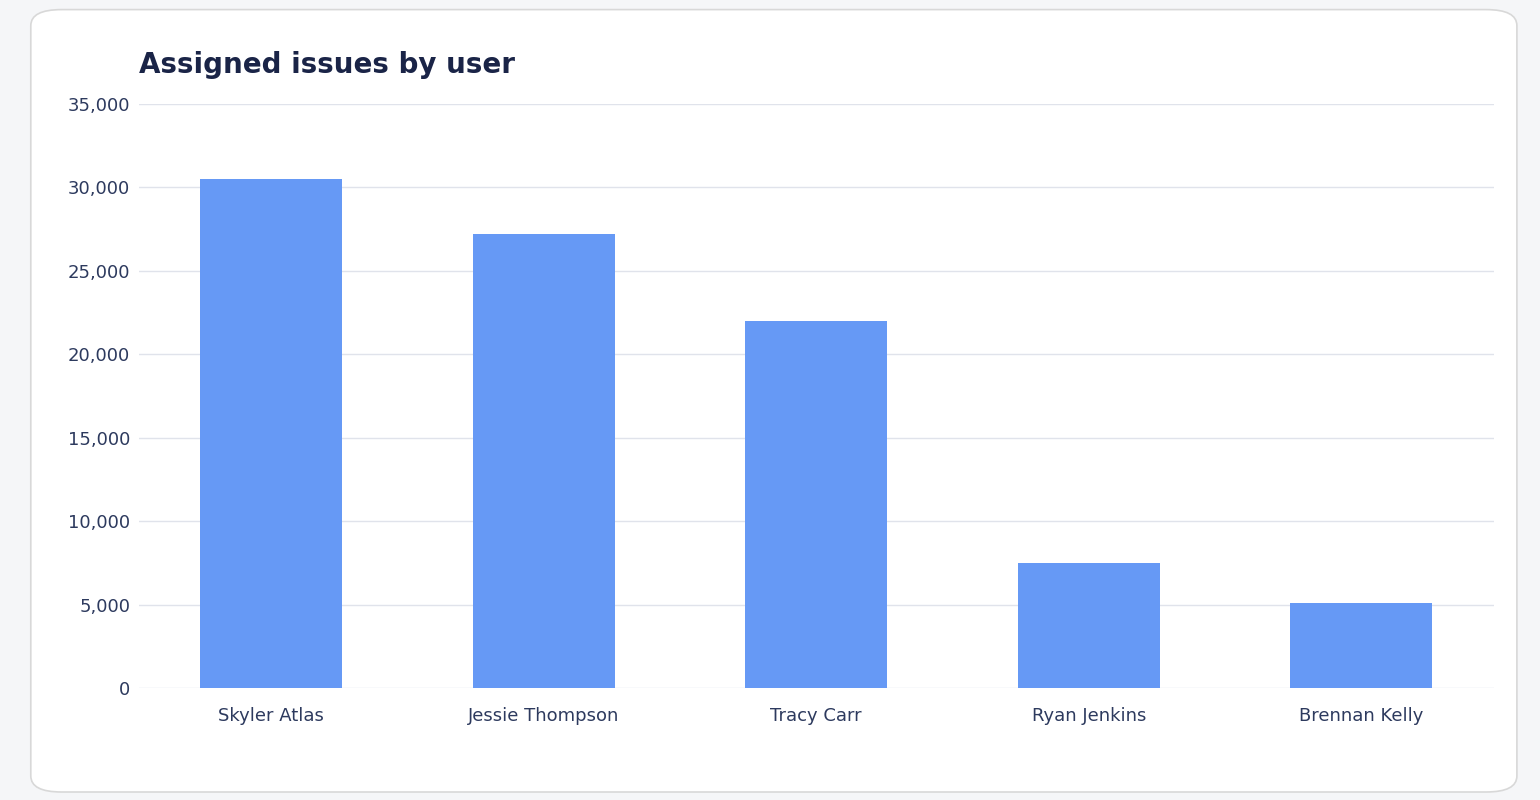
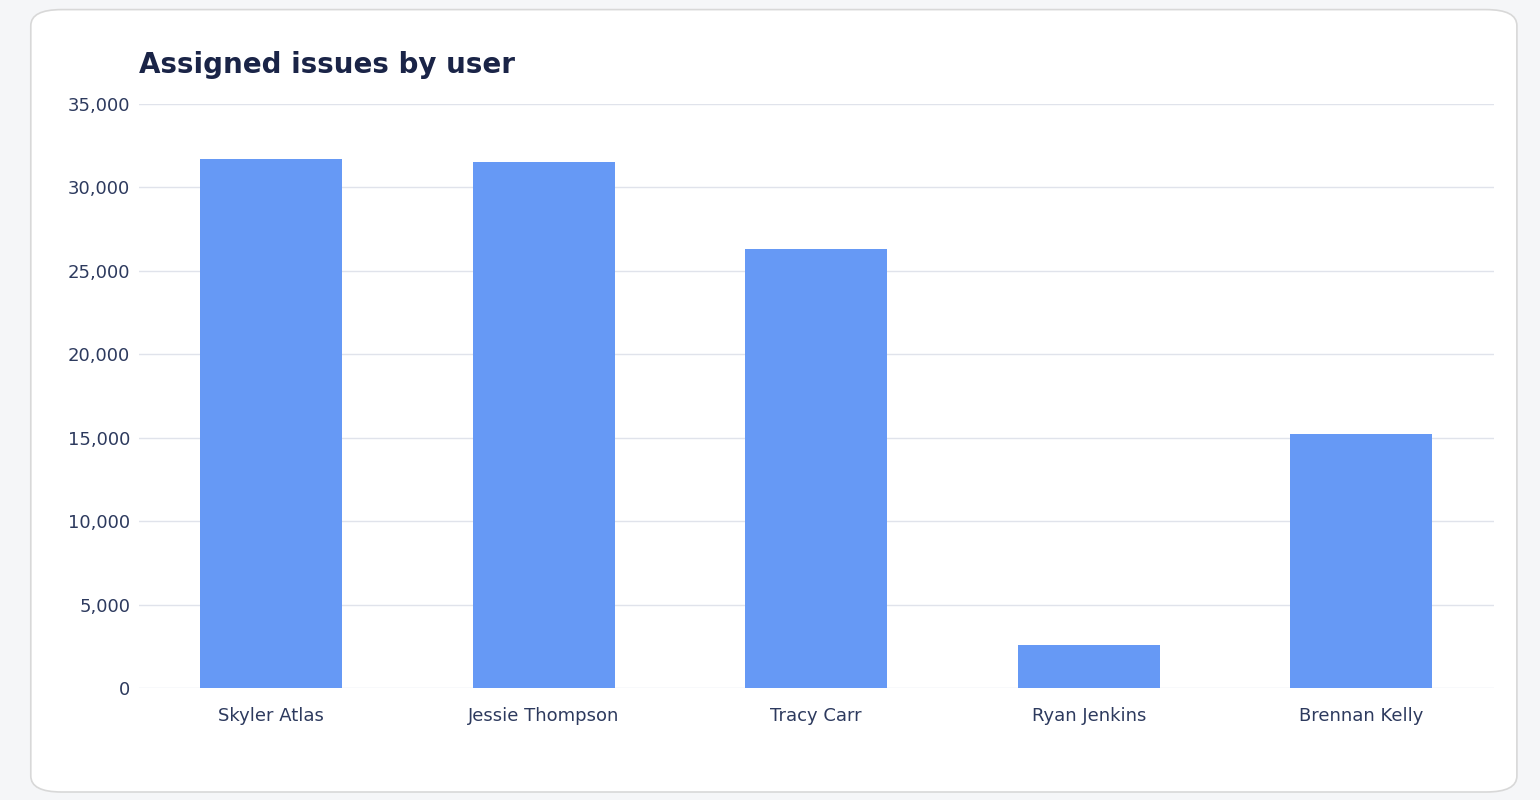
Skyler Atlas: 30,500 -> 31,700
Jessie Thompson: 27,200 -> 31,500
Tracy Carr: 22,000 -> 26,300
Ryan Jenkins: 7,500 -> 2,600
Brennan Kelly: 5,100 -> 15,200
